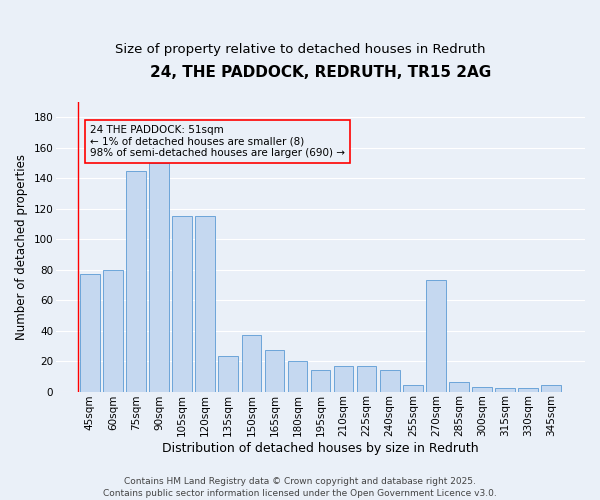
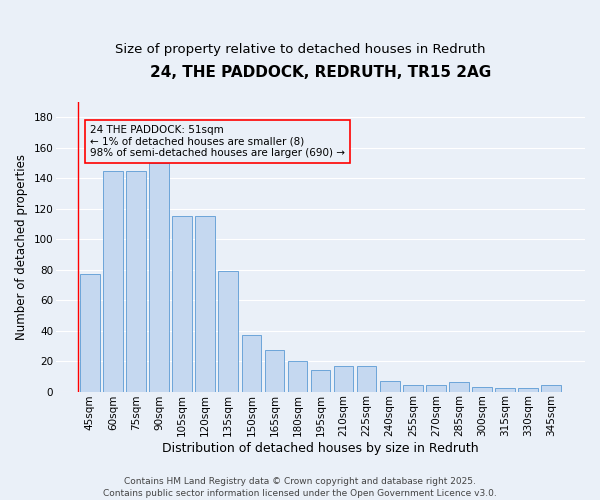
60sqm: 80 -> 145
135sqm: 23 -> 79
240sqm: 14 -> 7
270sqm: 73 -> 4
